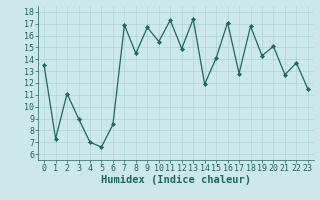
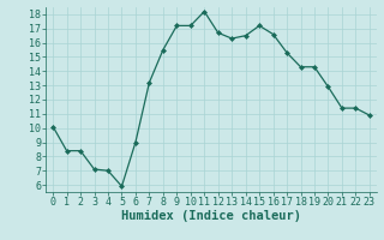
0: 13.5 -> 10.1
1: 7.3 -> 8.4
2: 11.1 -> 8.4
3: 9.0 -> 7.1
5: 6.6 -> 5.9
6: 8.5 -> 9.0
7: 16.9 -> 13.2
8: 14.5 -> 15.5
9: 16.7 -> 17.2
10: 15.5 -> 17.2
11: 17.3 -> 18.2
12: 14.9 -> 16.7
13: 17.4 -> 16.3
14: 11.9 -> 16.5
15: 14.1 -> 17.2
16: 17.1 -> 16.6
17: 12.8 -> 15.3
18: 16.8 -> 14.3
20: 15.1 -> 12.9
21: 12.7 -> 11.4
22: 13.7 -> 11.4
23: 11.5 -> 10.9
